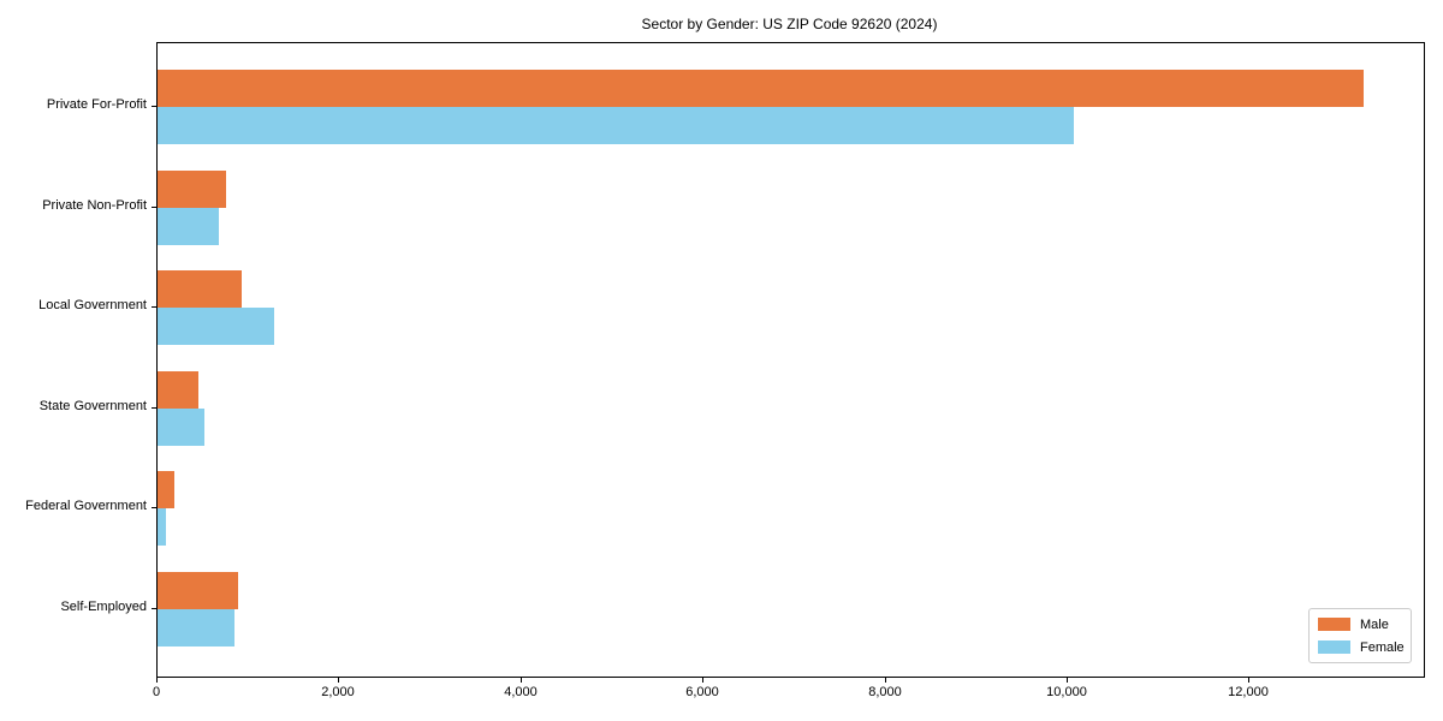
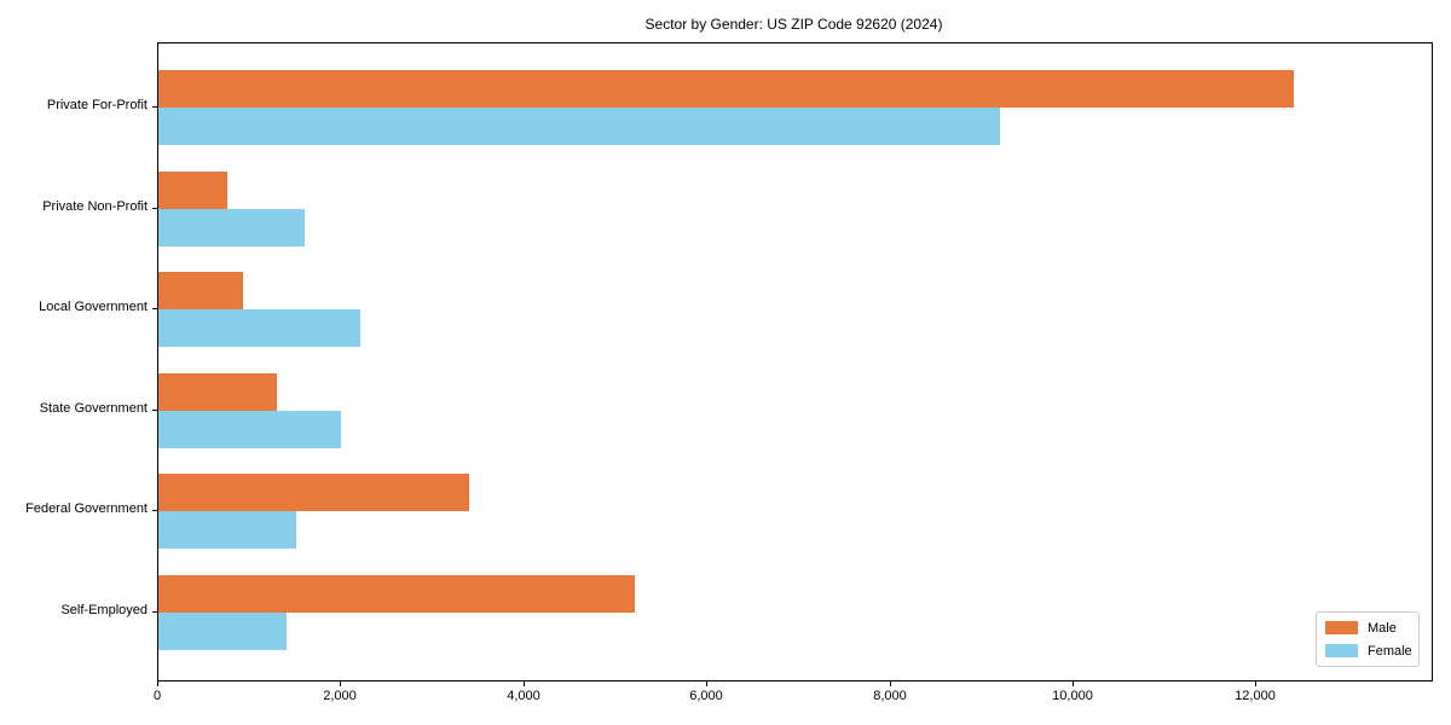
Male/Private For-Profit: 13200 -> 12400
Female/Private For-Profit: 10100 -> 9200
Female/Private Non-Profit: 700 -> 1600
Female/Local Government: 1300 -> 2200
Male/State Government: 400 -> 1300
Female/State Government: 500 -> 2000
Male/Federal Government: 200 -> 3400
Female/Federal Government: 100 -> 1500
Male/Self-Employed: 900 -> 5200
Female/Self-Employed: 800 -> 1400
